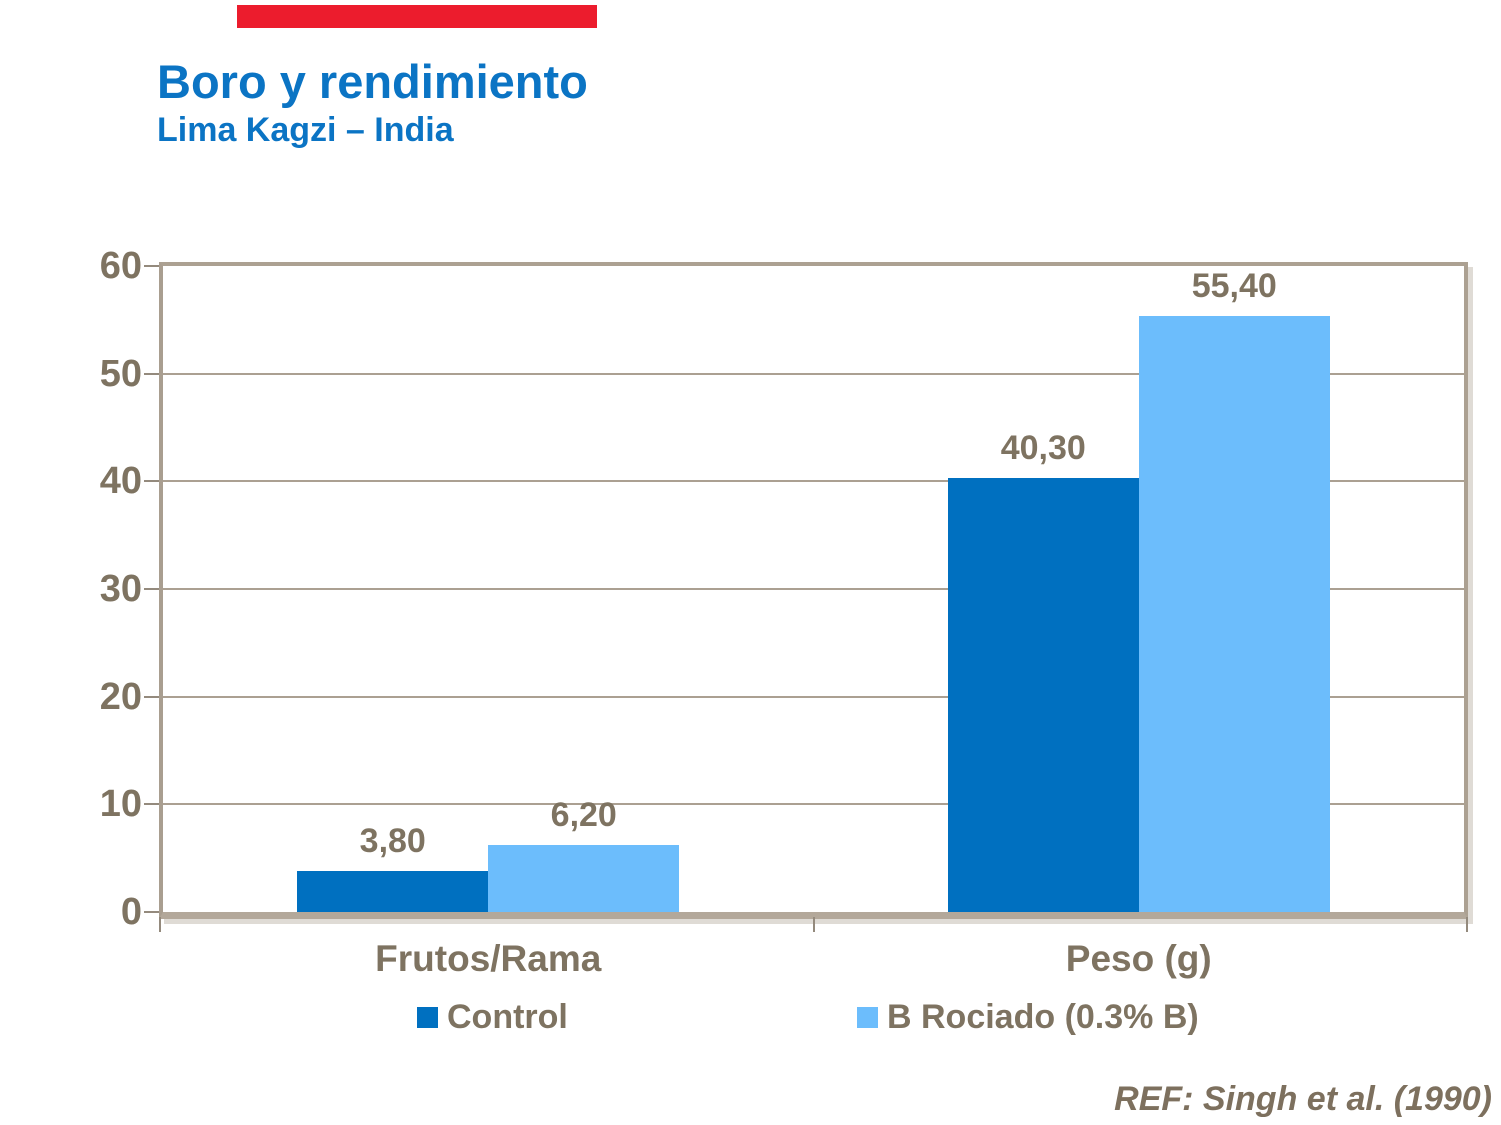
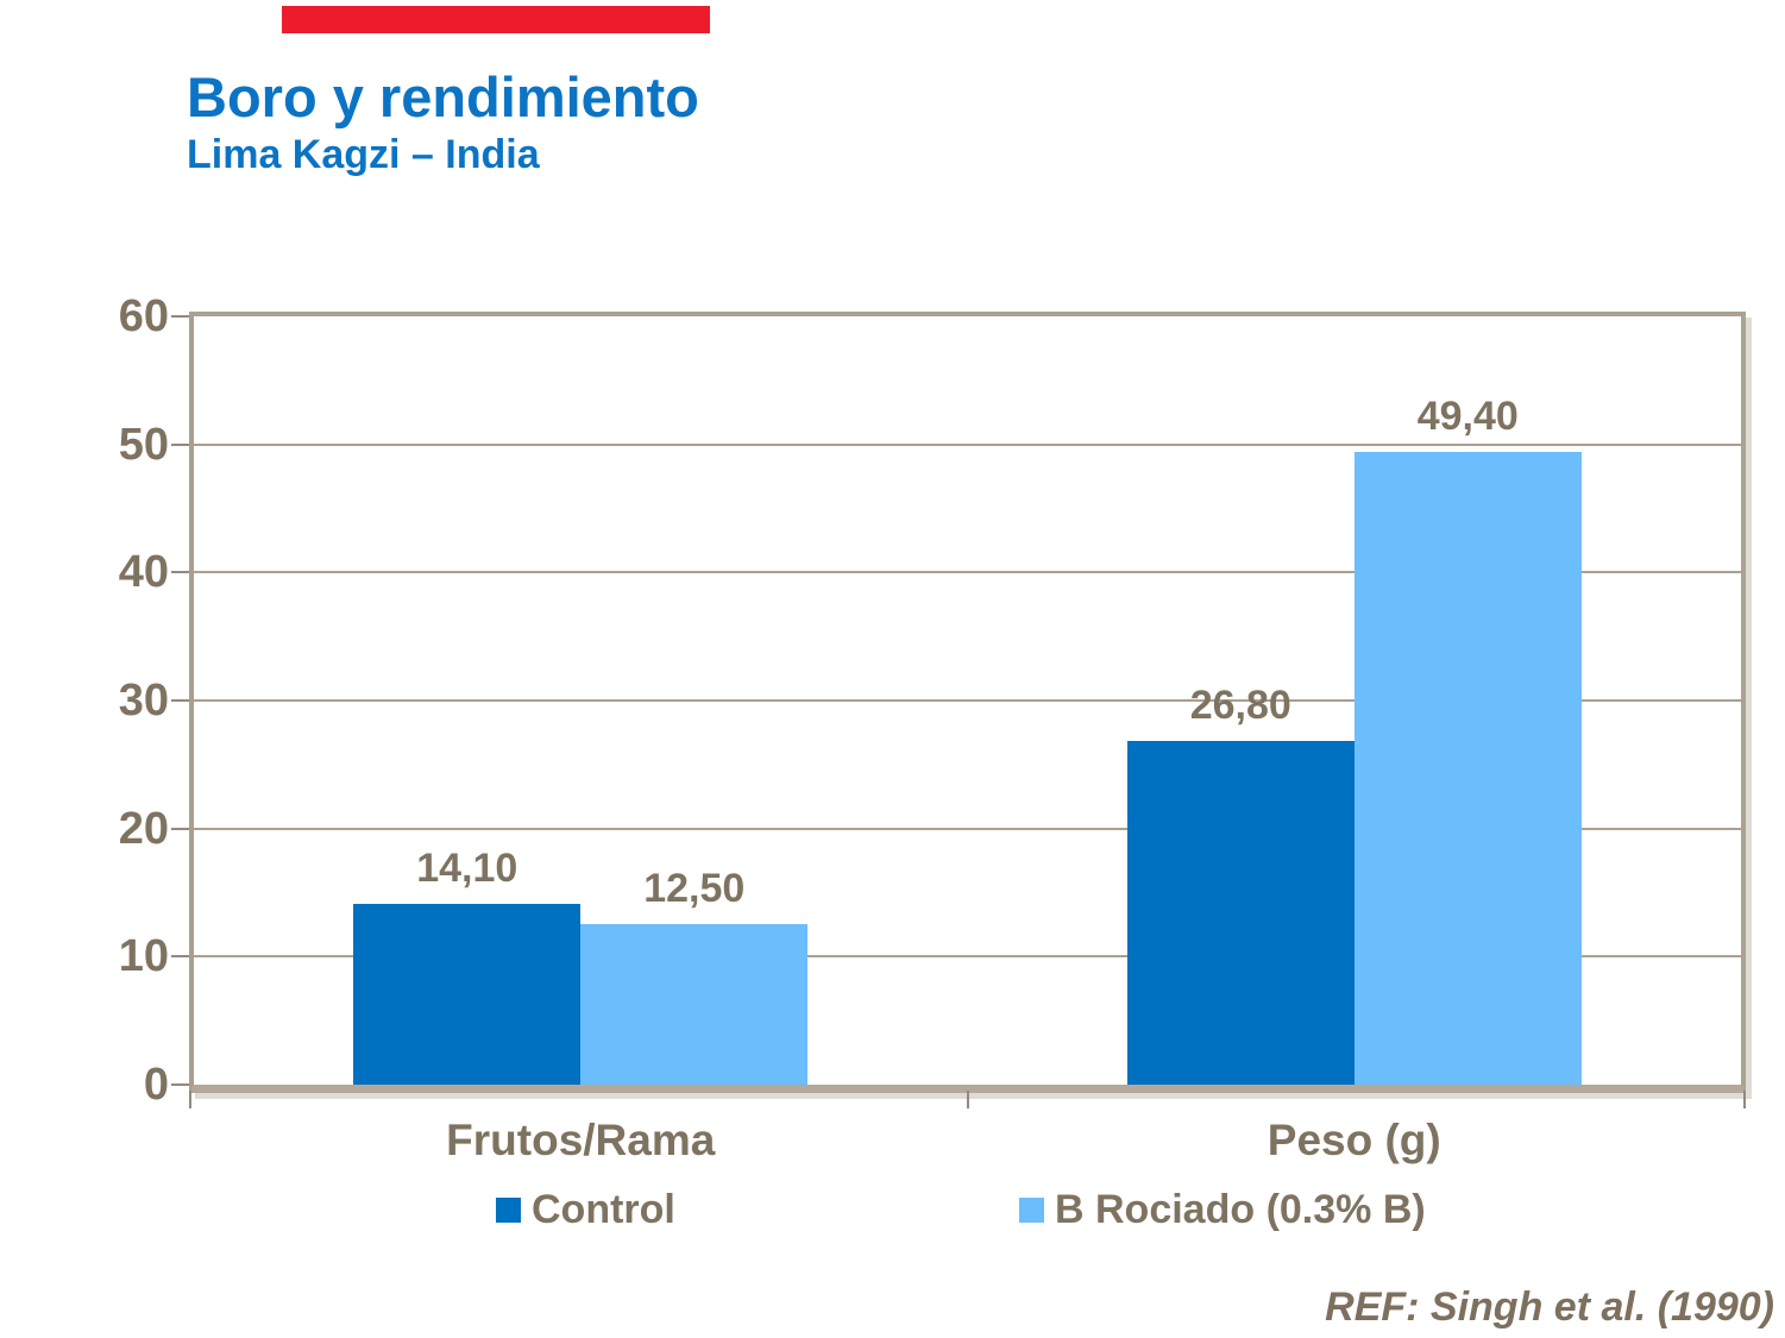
Control/Frutos/Rama: 3,80 -> 14,10
B Rociado (0.3% B)/Frutos/Rama: 6,20 -> 12,50
Control/Peso (g): 40,30 -> 26,80
B Rociado (0.3% B)/Peso (g): 55,40 -> 49,40
